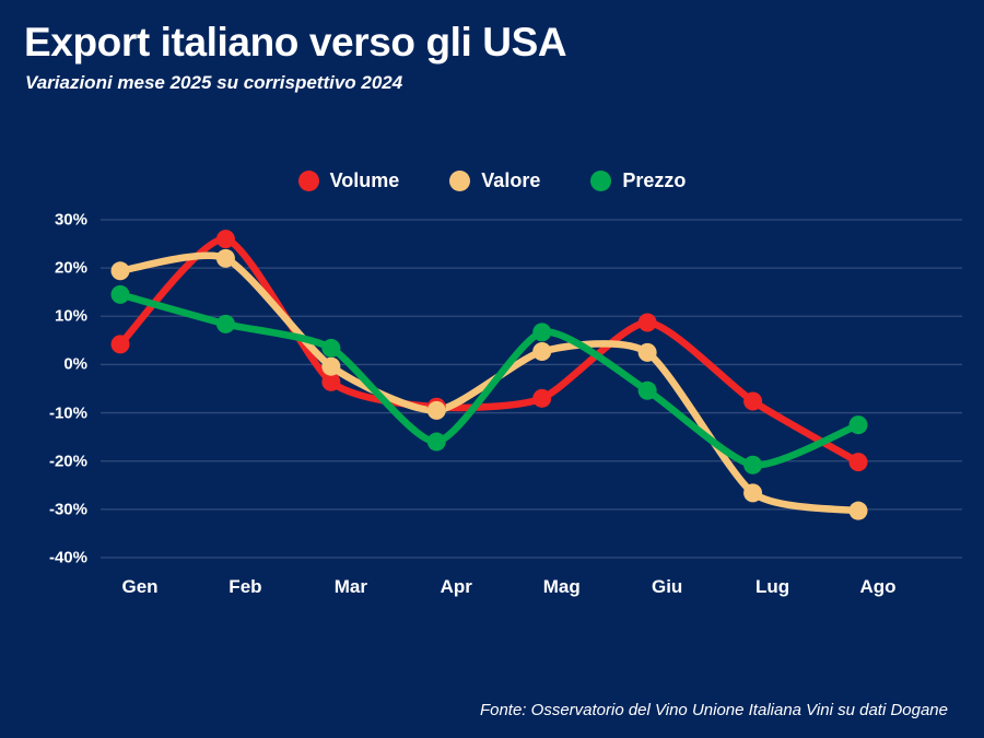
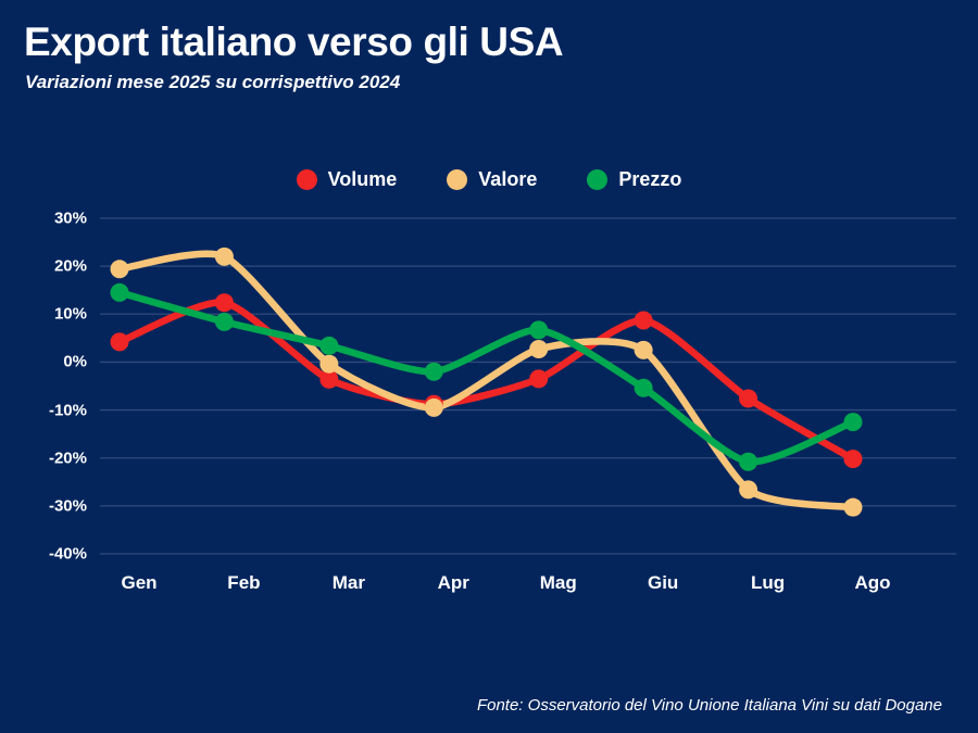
Volume/Feb: 26% -> 12%
Prezzo/Apr: -16% -> -2%
Volume/Mag: -7% -> -4%
